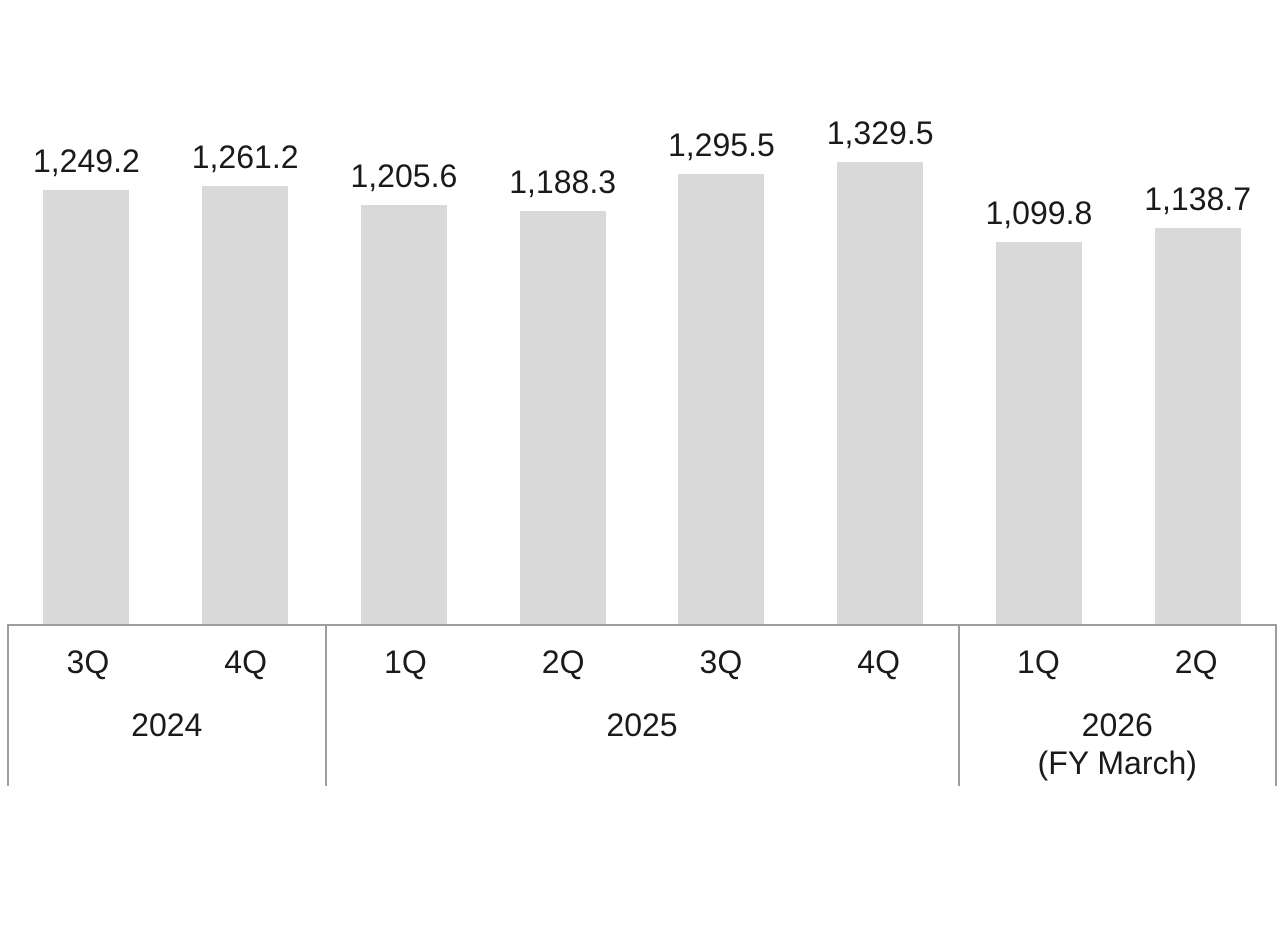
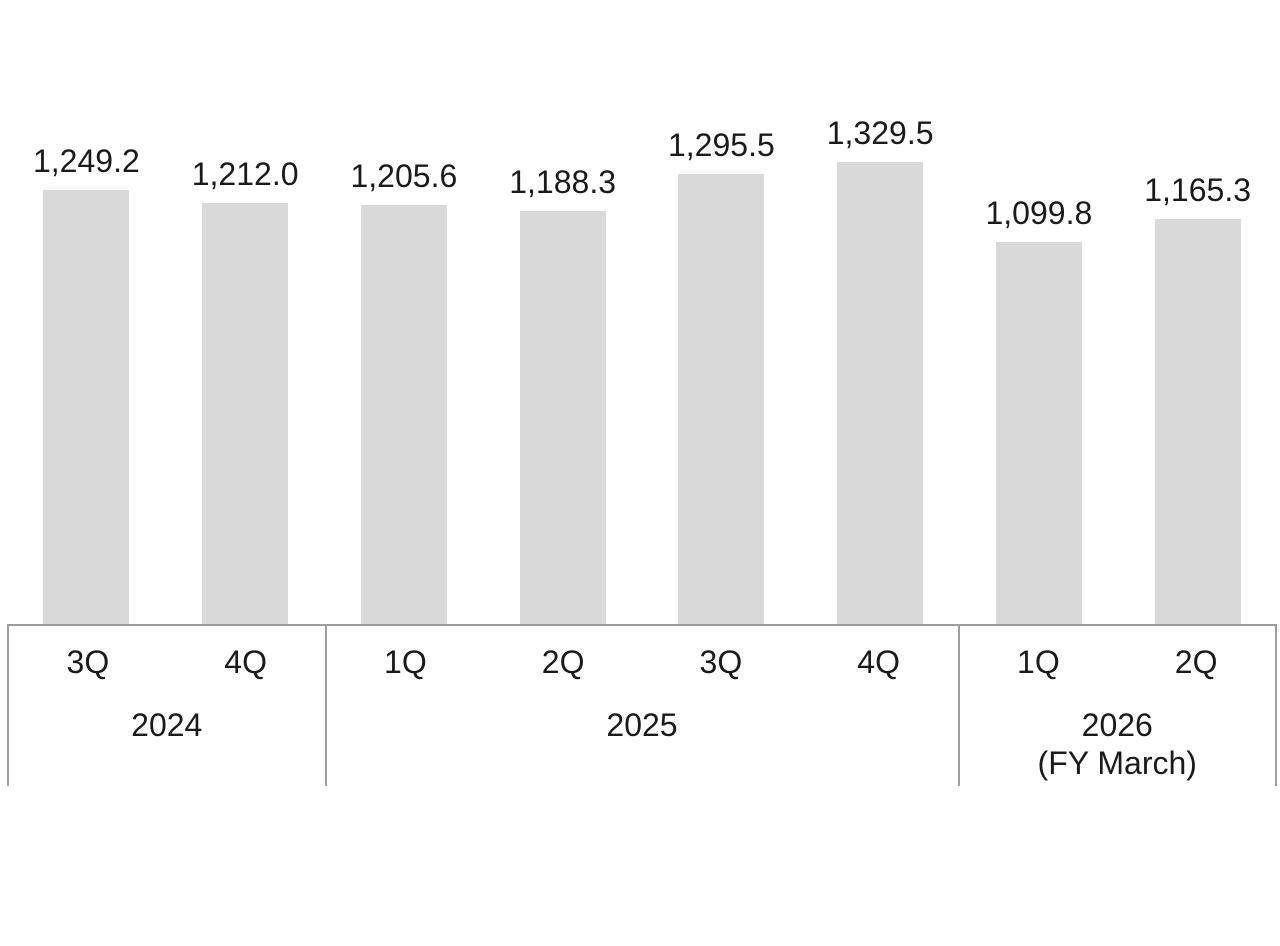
4Q 2024: 1,261.2 -> 1,212.0
2Q 2026: 1,138.7 -> 1,165.3
